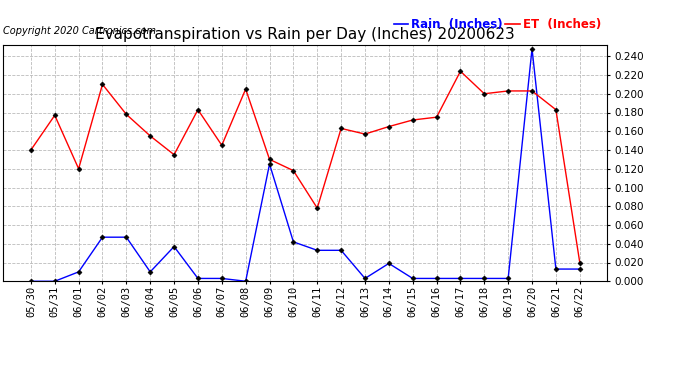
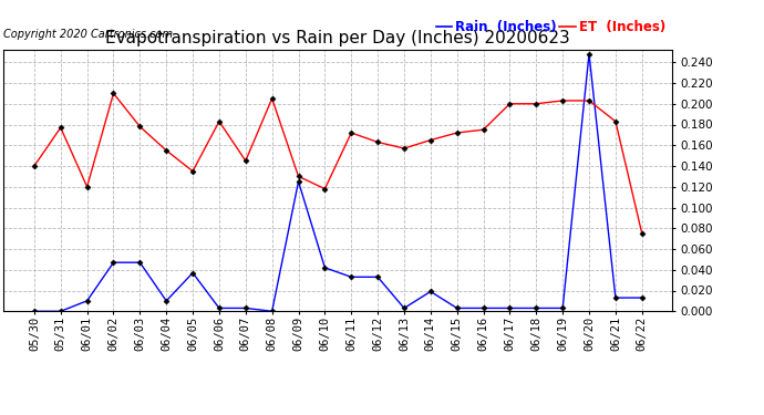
ET (Inches)/06/11: 0.078 -> 0.172
ET (Inches)/06/17: 0.224 -> 0.200
ET (Inches)/06/22: 0.020 -> 0.075
